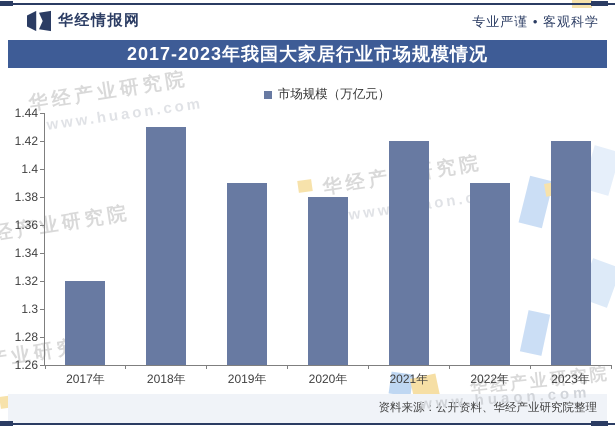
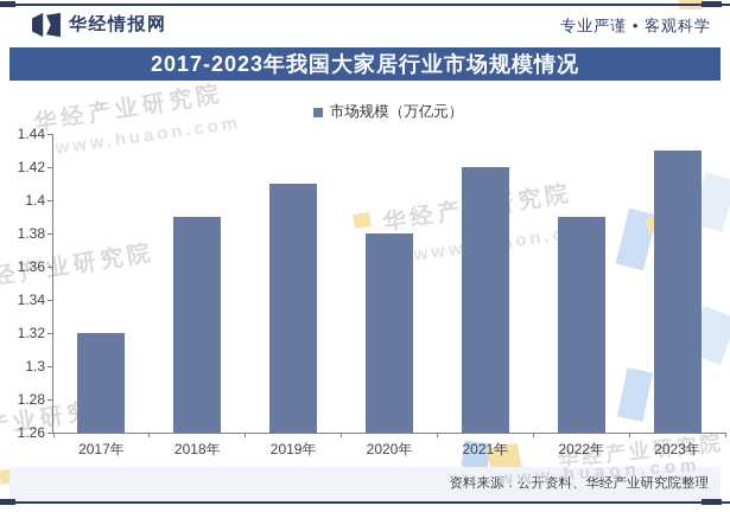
2018年: 1.43 -> 1.39
2019年: 1.39 -> 1.41
2023年: 1.42 -> 1.43
